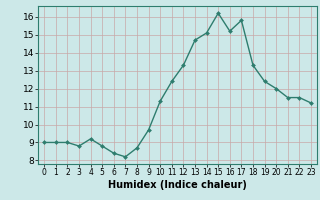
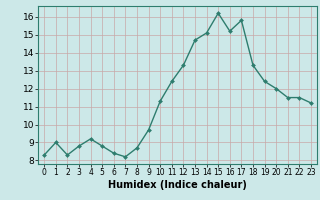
0: 9.0 -> 8.3
2: 9.0 -> 8.3
